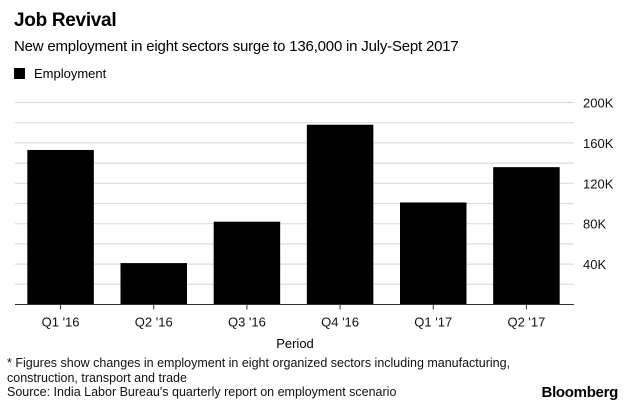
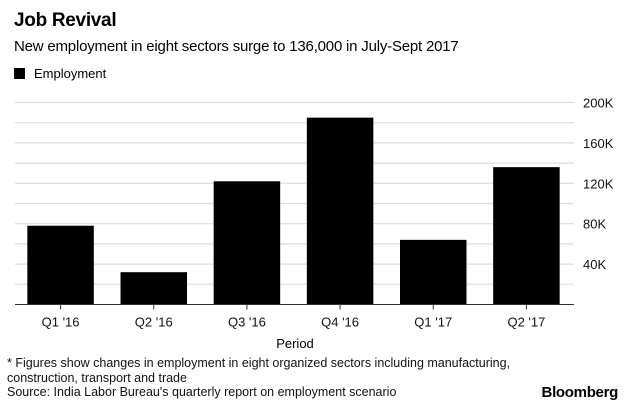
Q1 '16: 153K -> 78K
Q2 '16: 41K -> 32K
Q3 '16: 82K -> 122K
Q4 '16: 178K -> 185K
Q1 '17: 101K -> 64K
